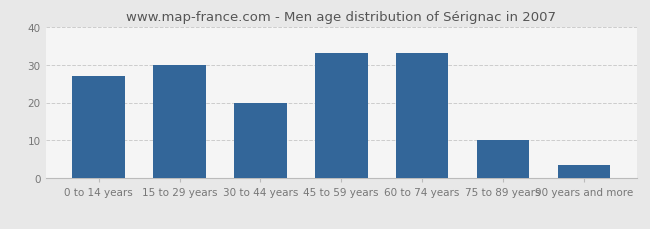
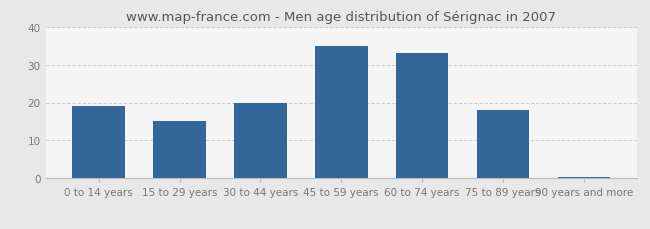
0 to 14 years: 27.0 -> 19.0
15 to 29 years: 30.0 -> 15.0
45 to 59 years: 33.0 -> 35.0
75 to 89 years: 10.0 -> 18.0
90 years and more: 3.5 -> 0.5
